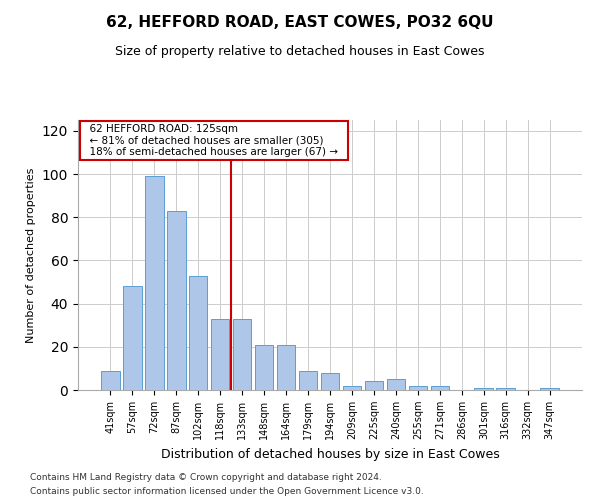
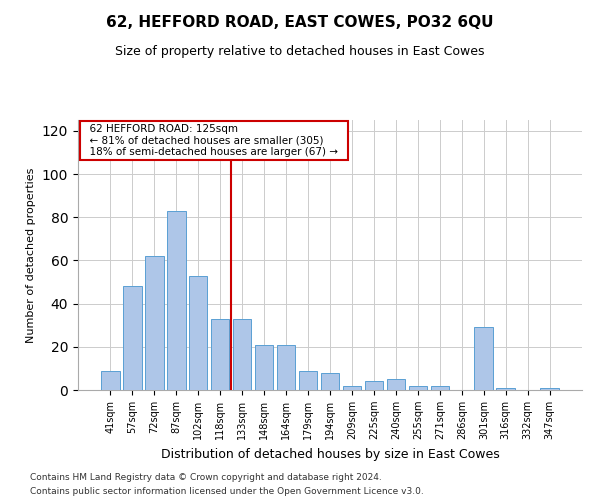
72sqm: 99 -> 62
301sqm: 1 -> 29
